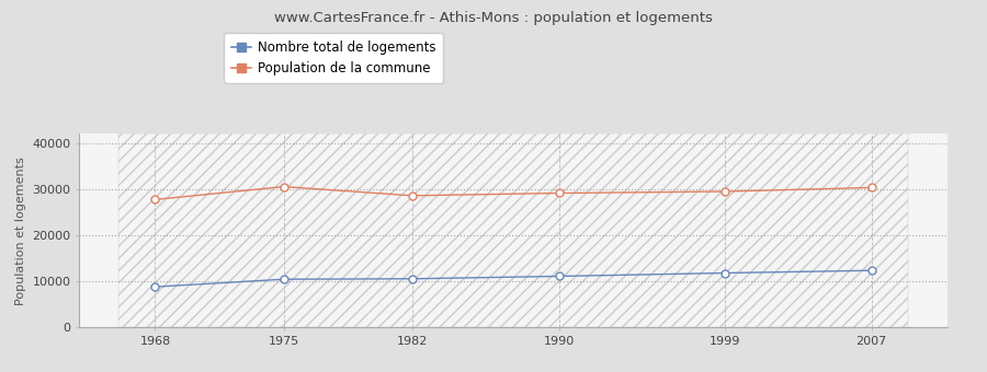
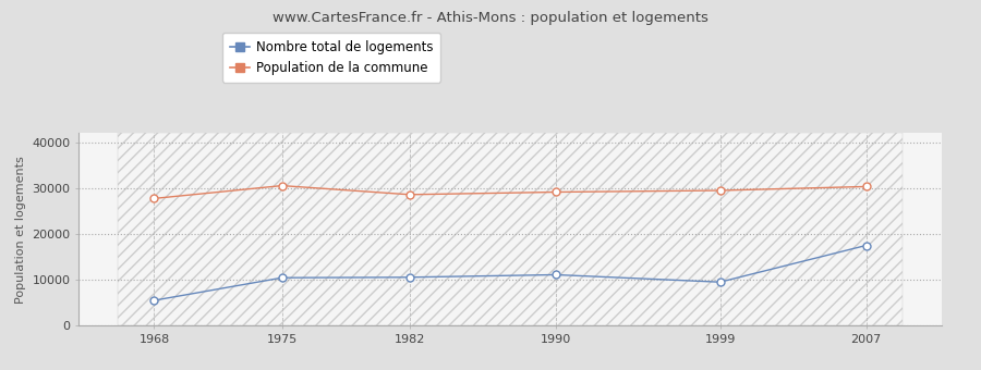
Nombre total de logements/1968: 8800 -> 5500
Nombre total de logements/1999: 11800 -> 9500
Nombre total de logements/2007: 12400 -> 17500
